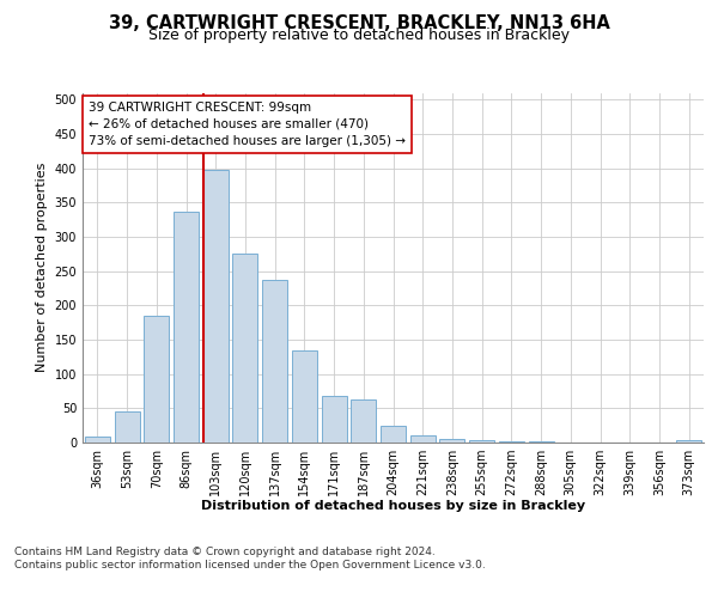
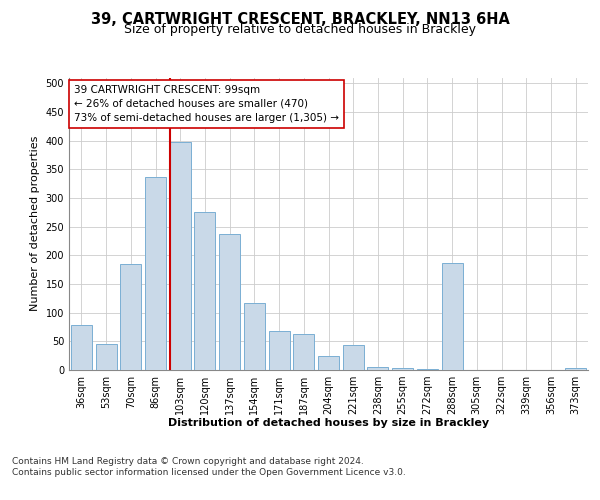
36sqm: 9 -> 78
154sqm: 134 -> 116
221sqm: 11 -> 44
288sqm: 1 -> 186
